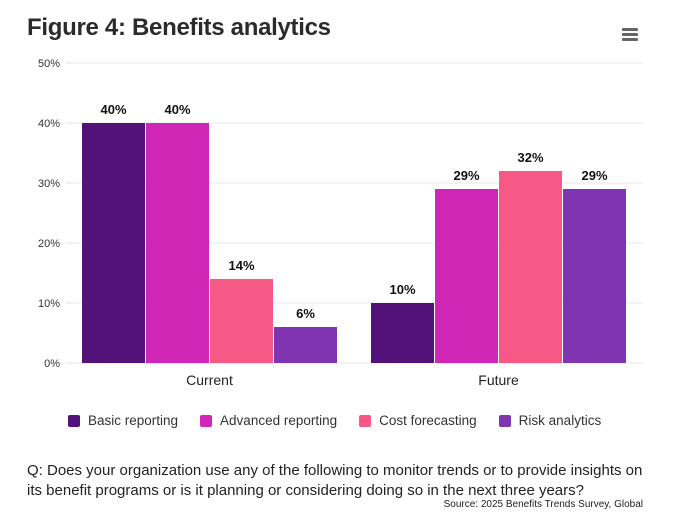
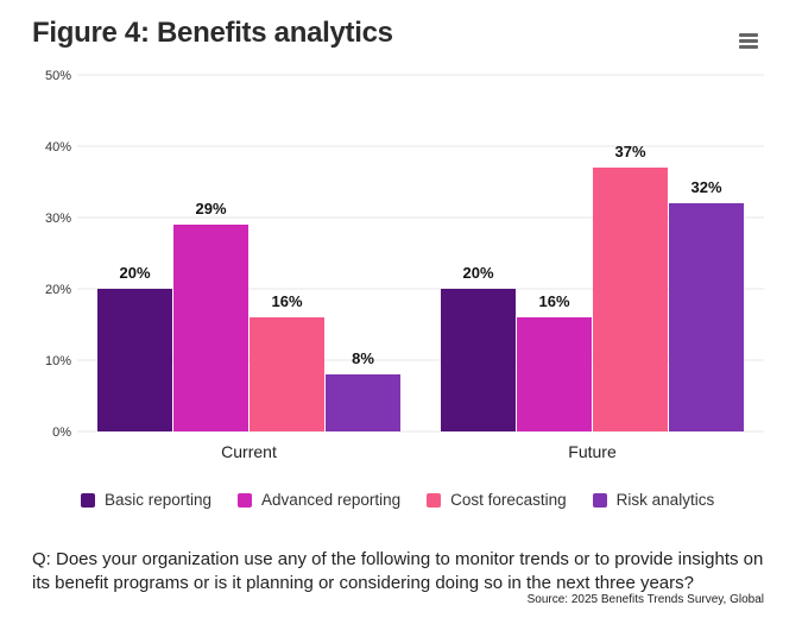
Basic reporting/Current: 40% -> 20%
Advanced reporting/Current: 40% -> 29%
Cost forecasting/Current: 14% -> 16%
Risk analytics/Current: 6% -> 8%
Basic reporting/Future: 10% -> 20%
Advanced reporting/Future: 29% -> 16%
Cost forecasting/Future: 32% -> 37%
Risk analytics/Future: 29% -> 32%
